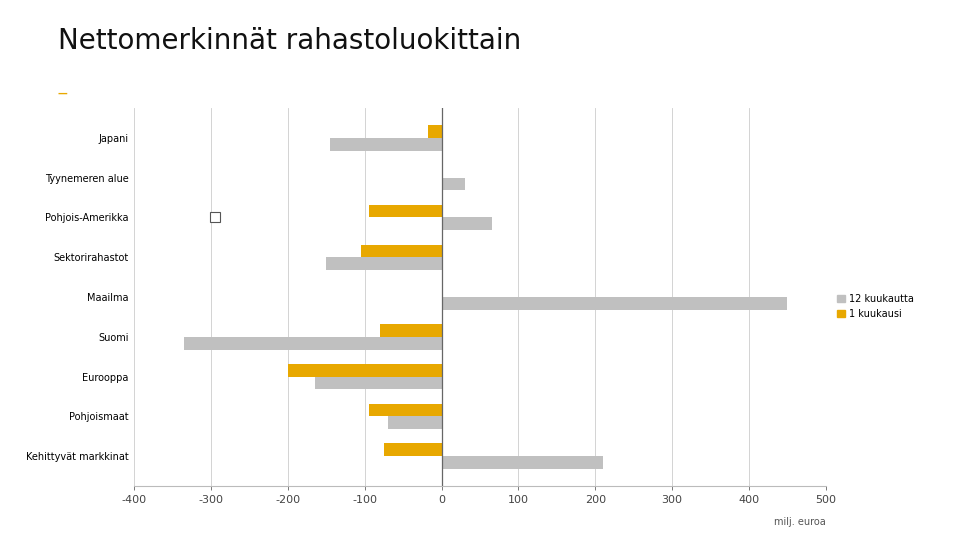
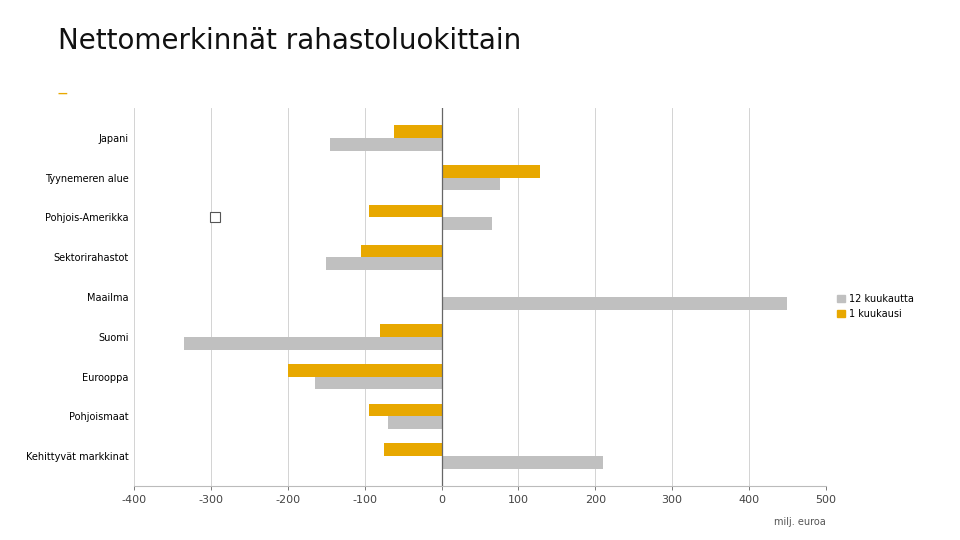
1 kuukausi/Japani: -18 -> -62
1 kuukausi/Tyynemeren alue: 2 -> 128
12 kuukautta/Tyynemeren alue: 30 -> 76
